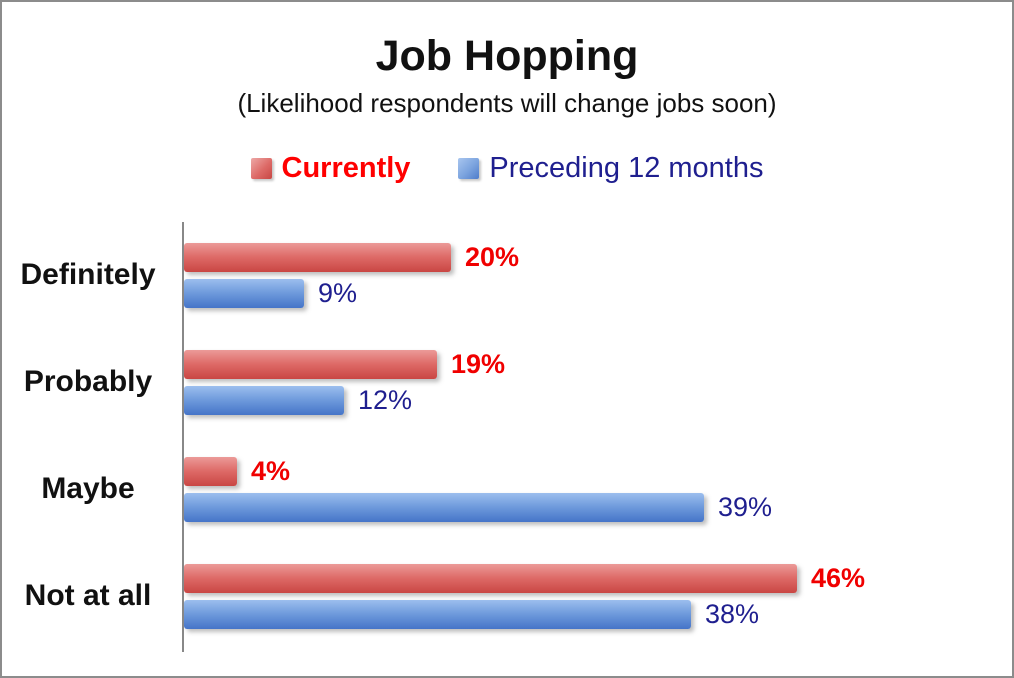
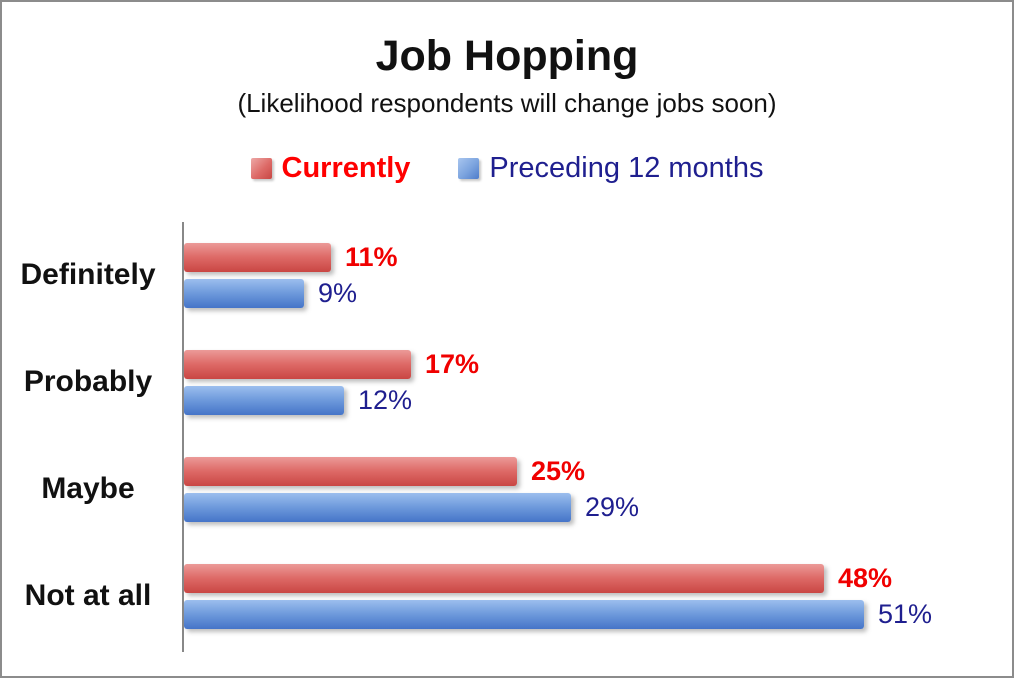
Currently/Definitely: 20% -> 11%
Currently/Probably: 19% -> 17%
Currently/Maybe: 4% -> 25%
Preceding 12 months/Maybe: 39% -> 29%
Currently/Not at all: 46% -> 48%
Preceding 12 months/Not at all: 38% -> 51%
